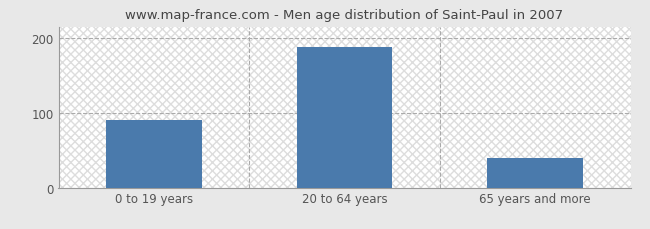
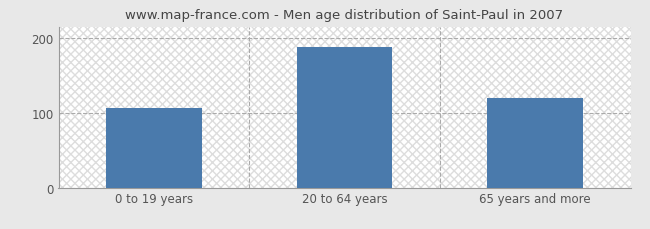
0 to 19 years: 90 -> 106
65 years and more: 40 -> 120
